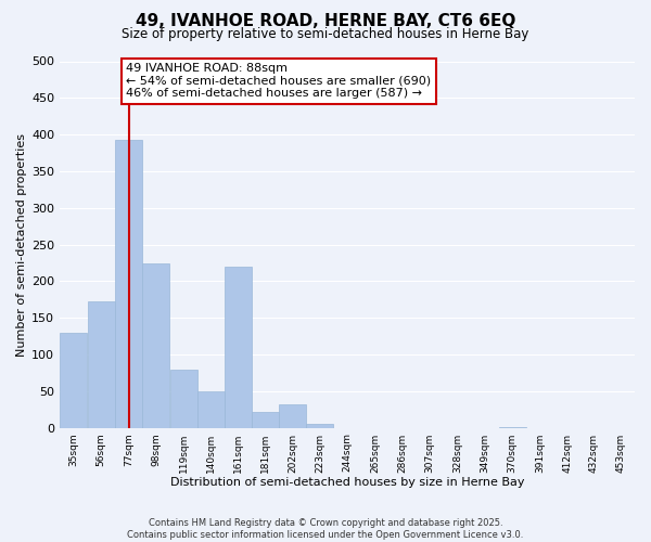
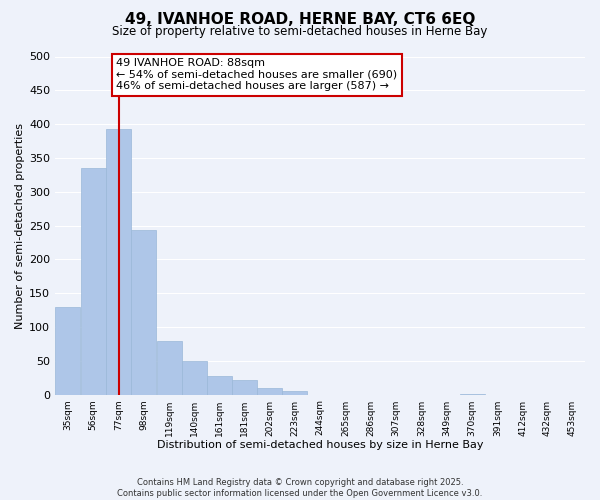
56sqm: 172 -> 335
98sqm: 224 -> 243
161sqm: 220 -> 27
202sqm: 32 -> 10
